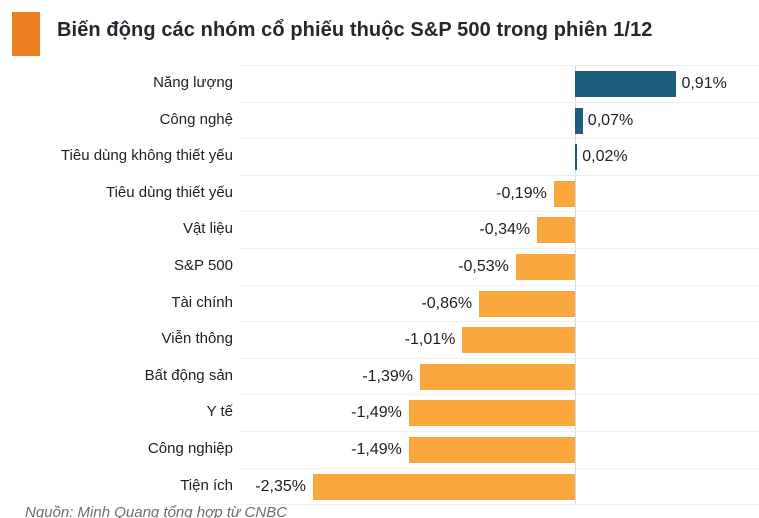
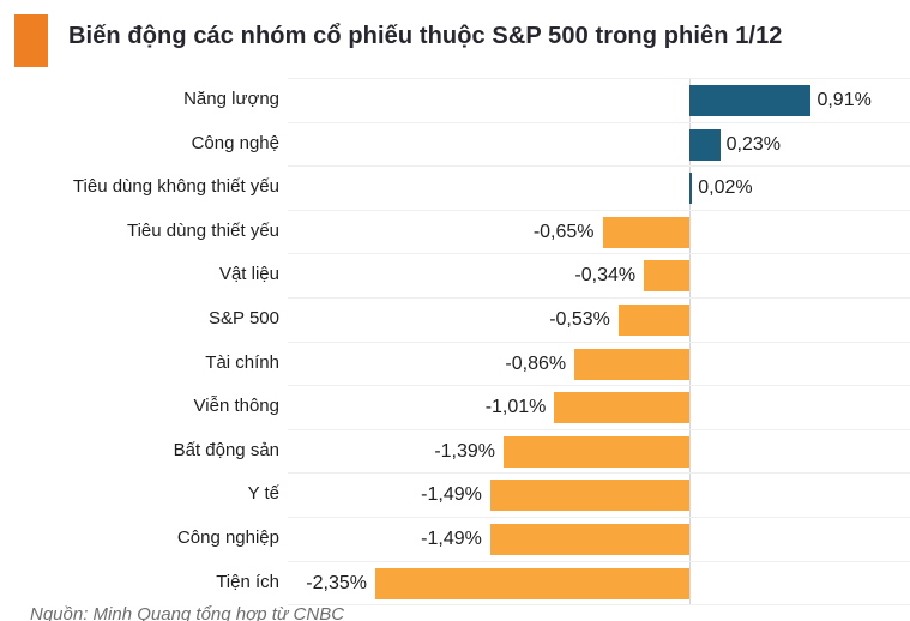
Công nghệ: 0,07% -> 0,23%
Tiêu dùng thiết yếu: -0,19% -> -0,65%
